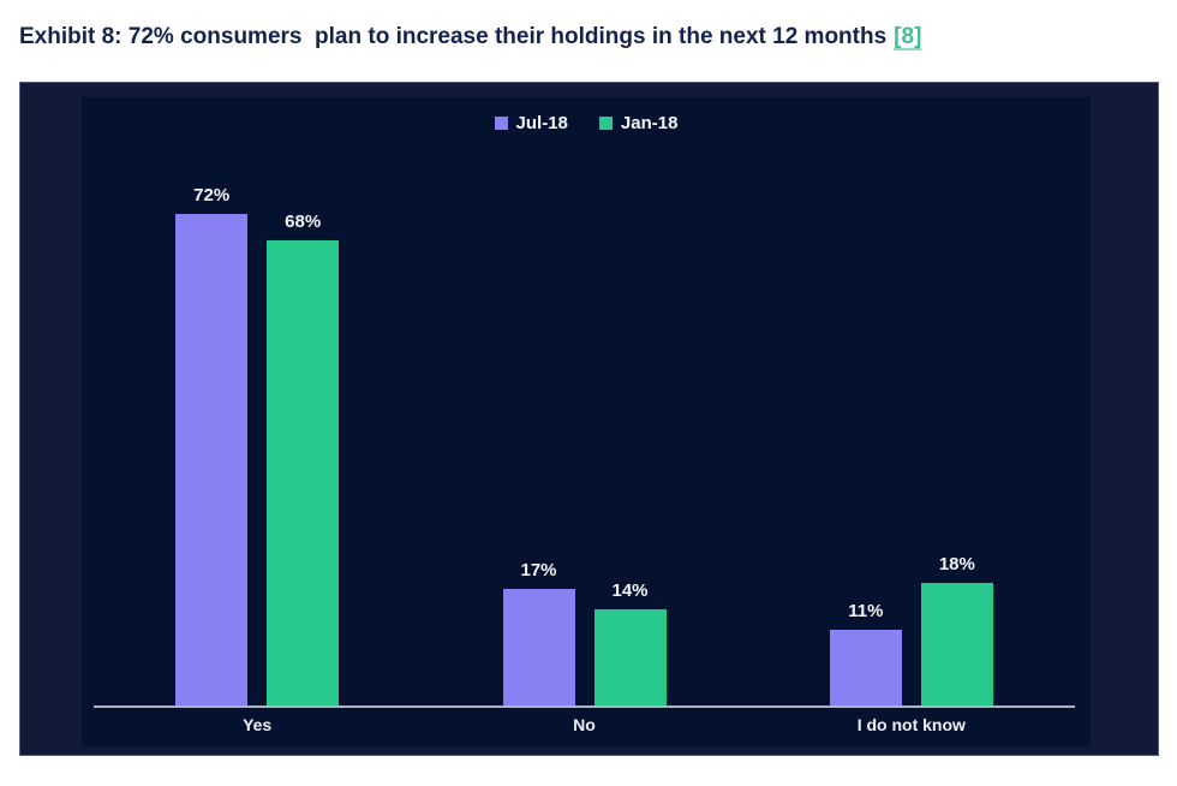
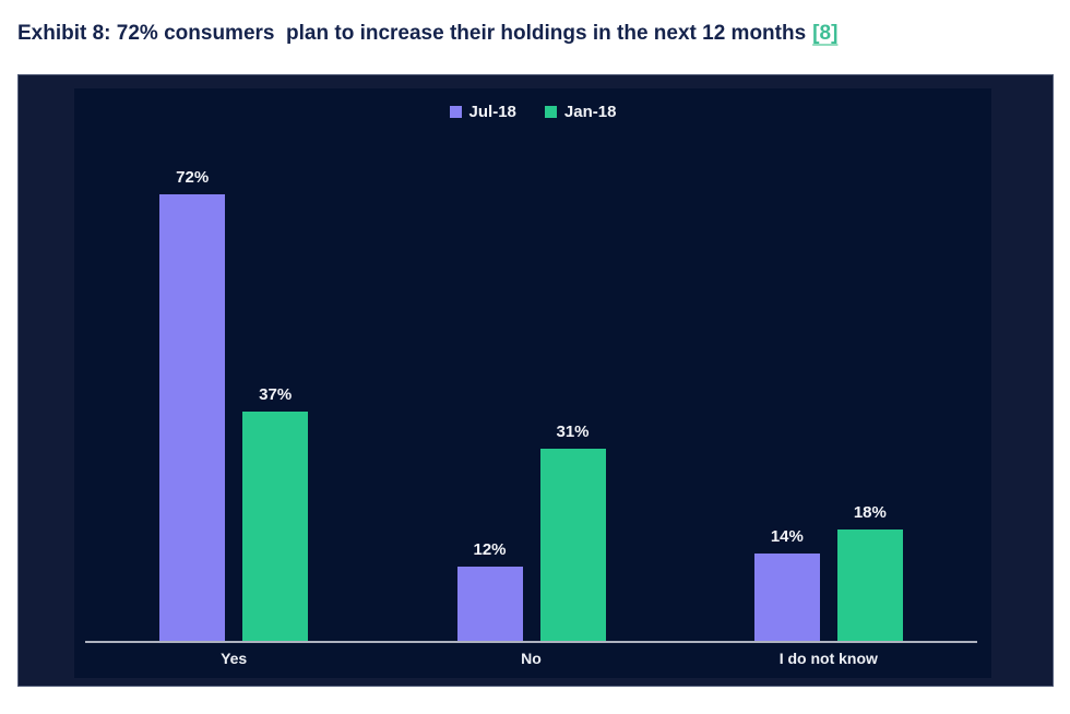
Jan-18/Yes: 68% -> 37%
Jul-18/No: 17% -> 12%
Jan-18/No: 14% -> 31%
Jul-18/I do not know: 11% -> 14%
